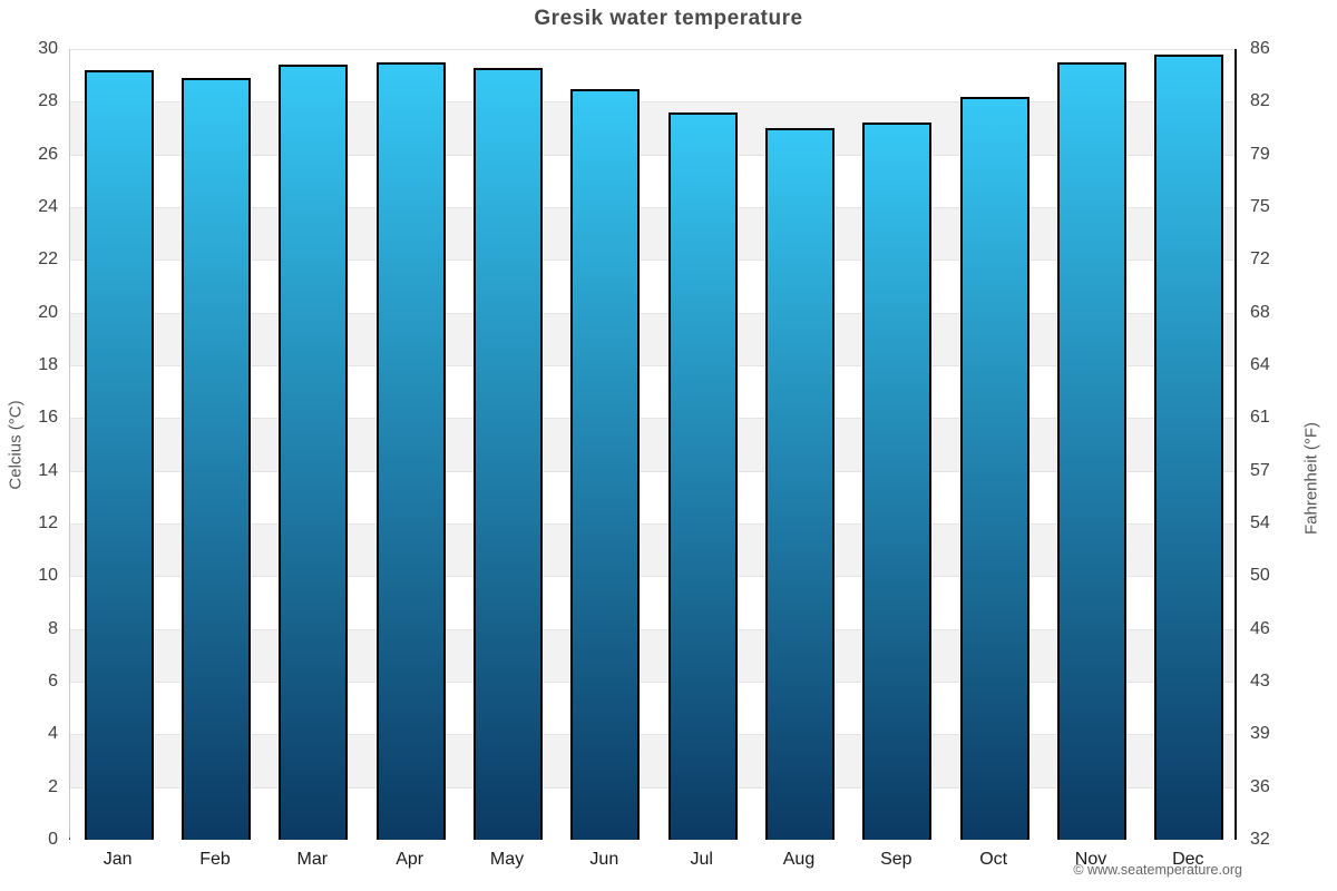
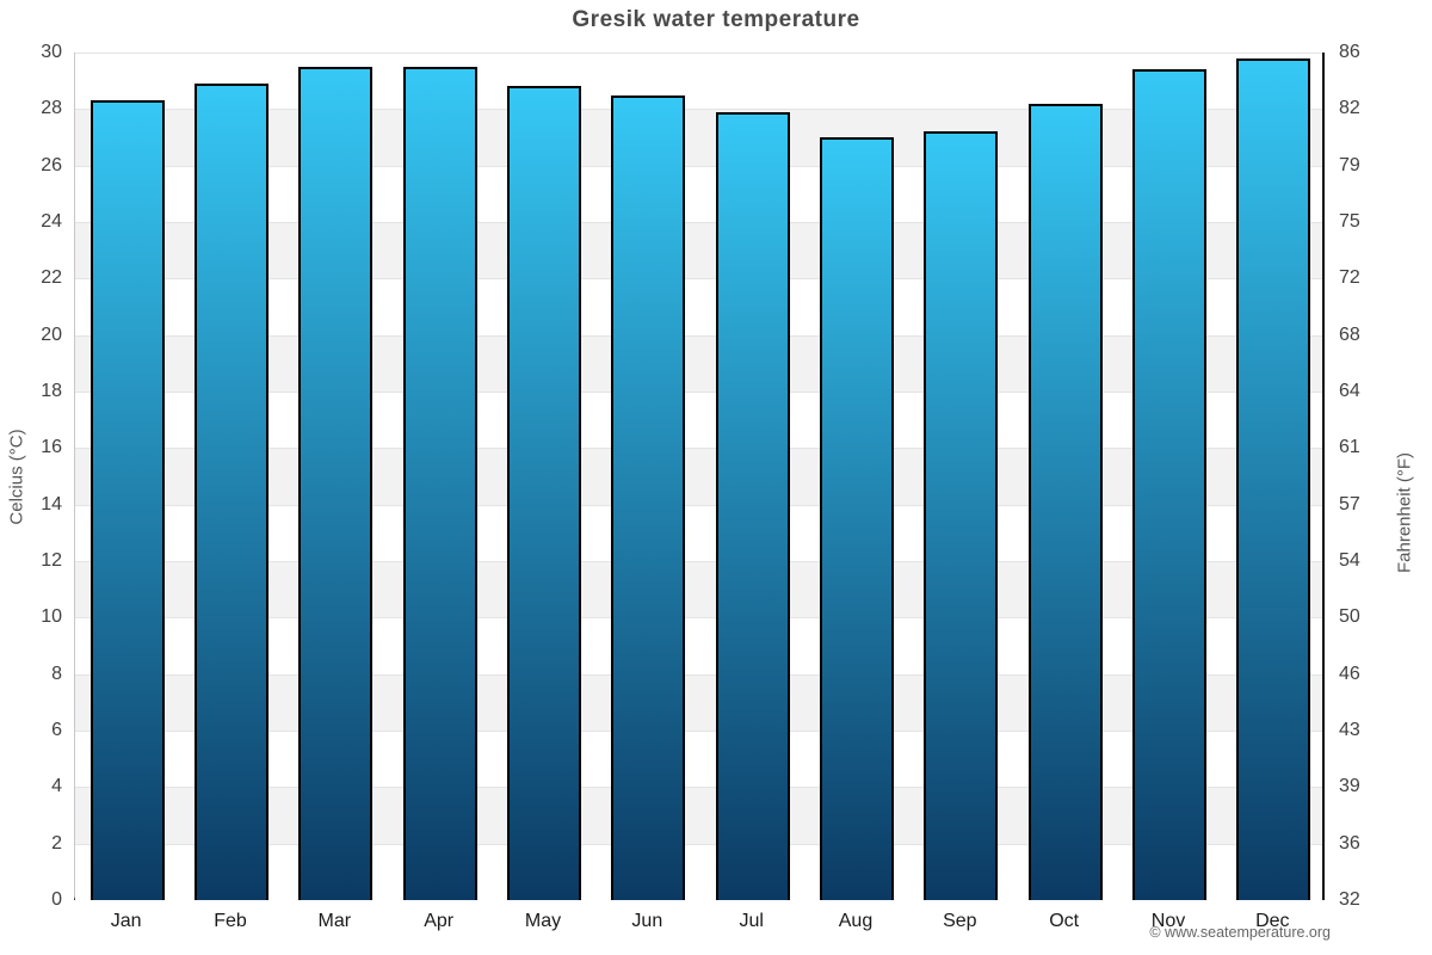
Jan: 29.2 -> 28.3
Mar: 29.4 -> 29.5
May: 29.3 -> 28.8
Jul: 27.6 -> 27.9
Nov: 29.5 -> 29.4
